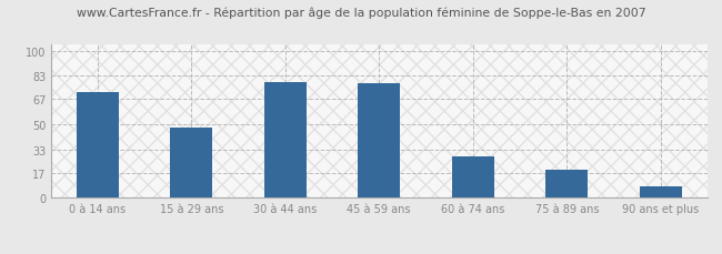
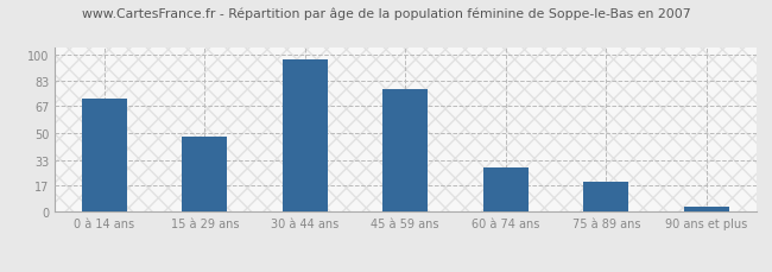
30 à 44 ans: 79 -> 97
90 ans et plus: 8 -> 3
